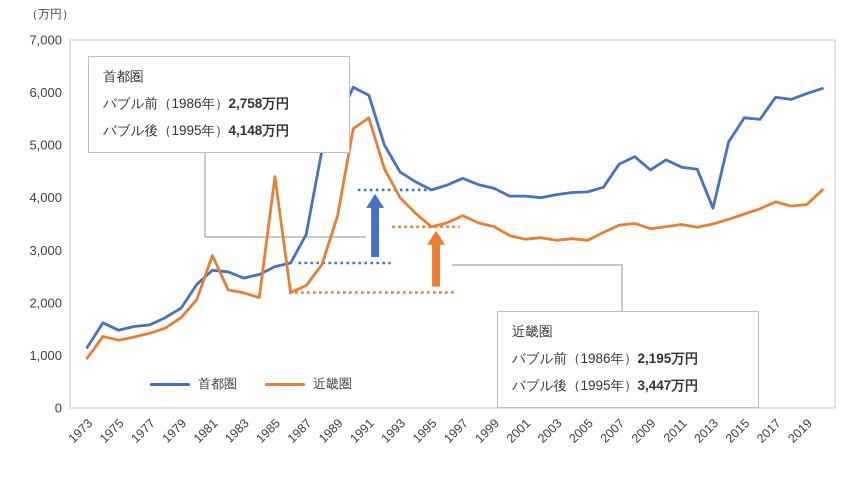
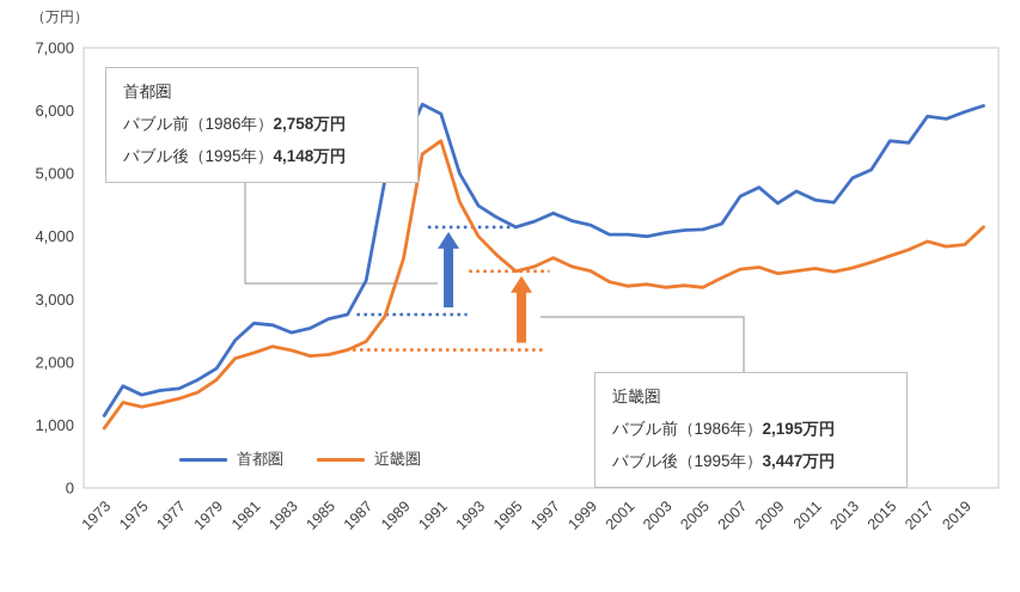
近畿圏/1981: 2900 -> 2200
近畿圏/1985: 4400 -> 2100
首都圏/2013: 3800 -> 4900
